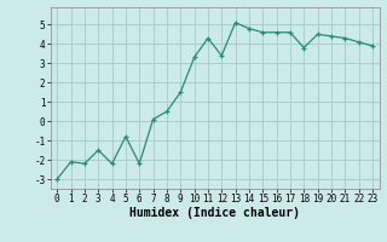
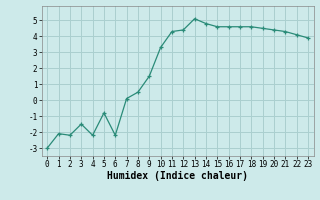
12: 3.4 -> 4.4
18: 3.8 -> 4.6
